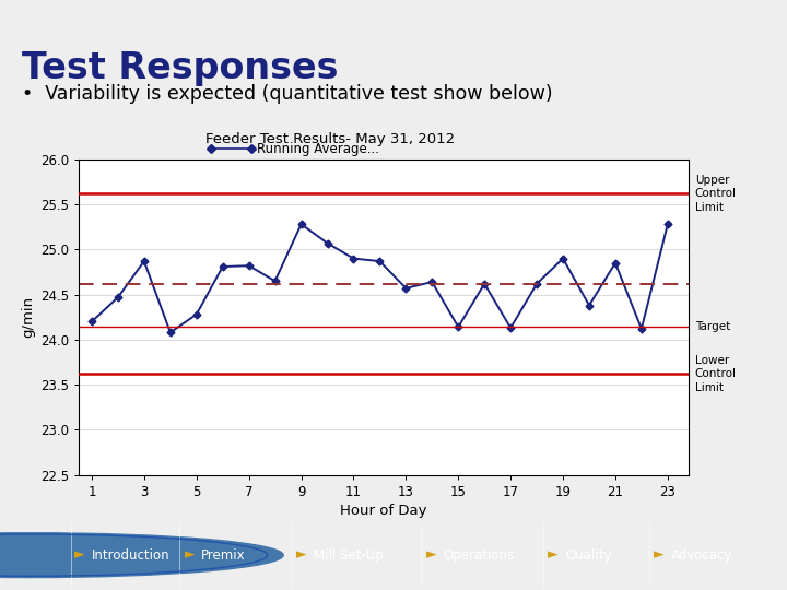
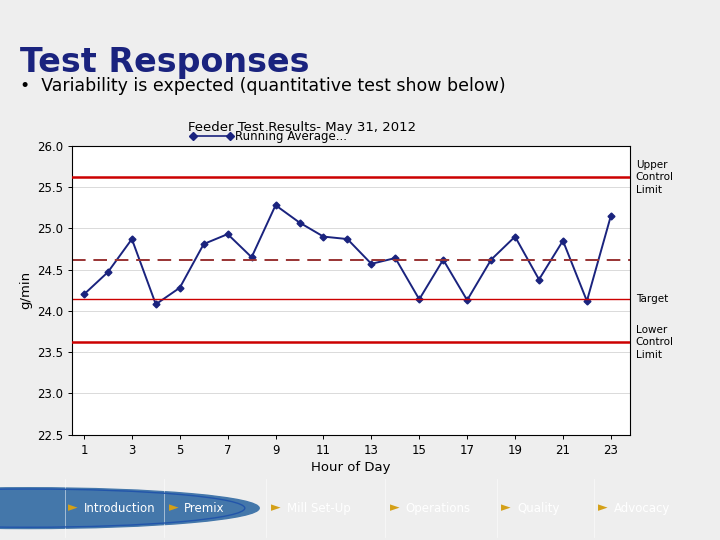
7: 24.82 -> 24.93
23: 25.28 -> 25.15
